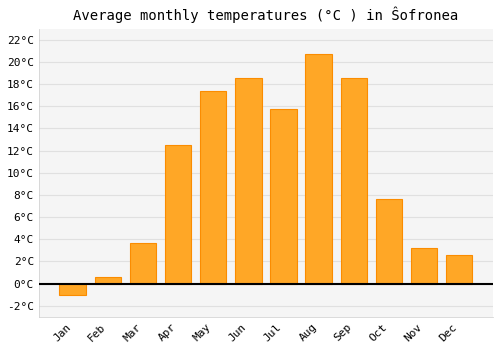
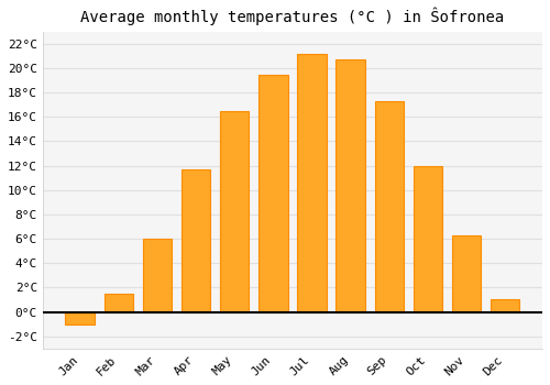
Feb: 0.6°C -> 1.5°C
Mar: 3.7°C -> 6.0°C
Apr: 12.5°C -> 11.7°C
May: 17.4°C -> 16.5°C
Jun: 18.6°C -> 19.5°C
Jul: 15.8°C -> 21.2°C
Sep: 18.6°C -> 17.3°C
Oct: 7.6°C -> 12.0°C
Nov: 3.2°C -> 6.3°C
Dec: 2.6°C -> 1.0°C
